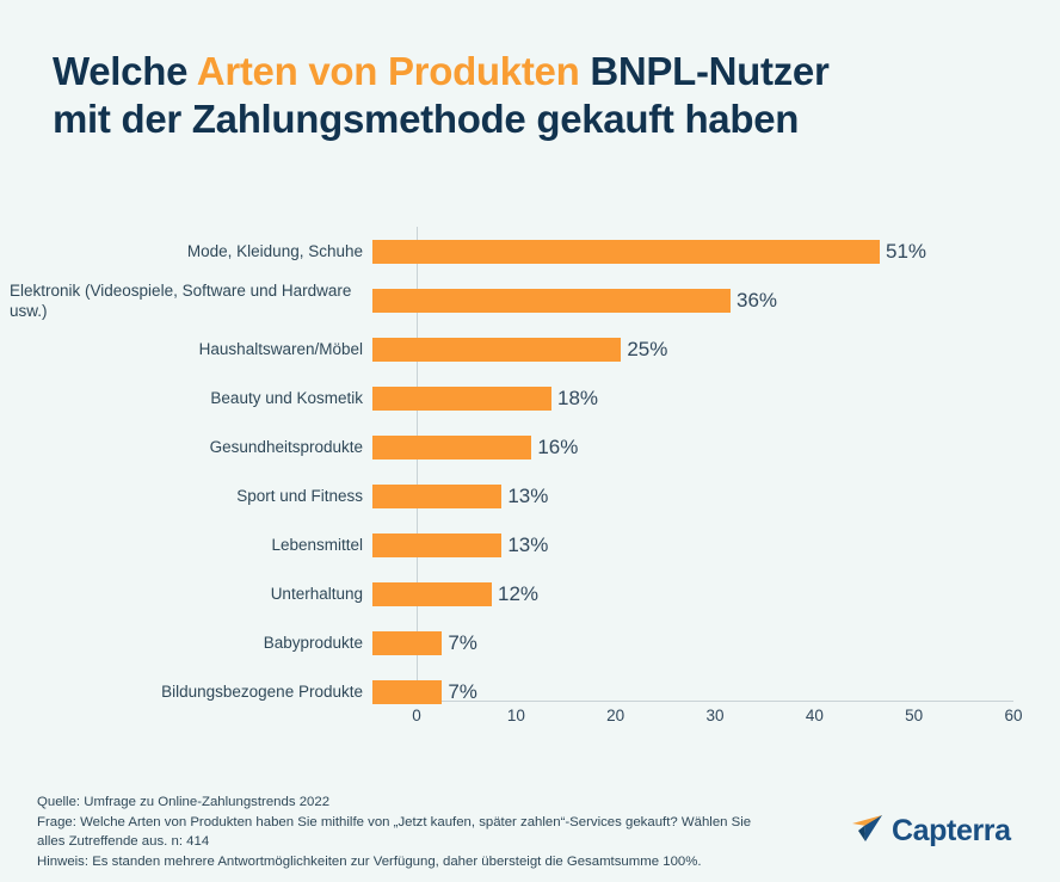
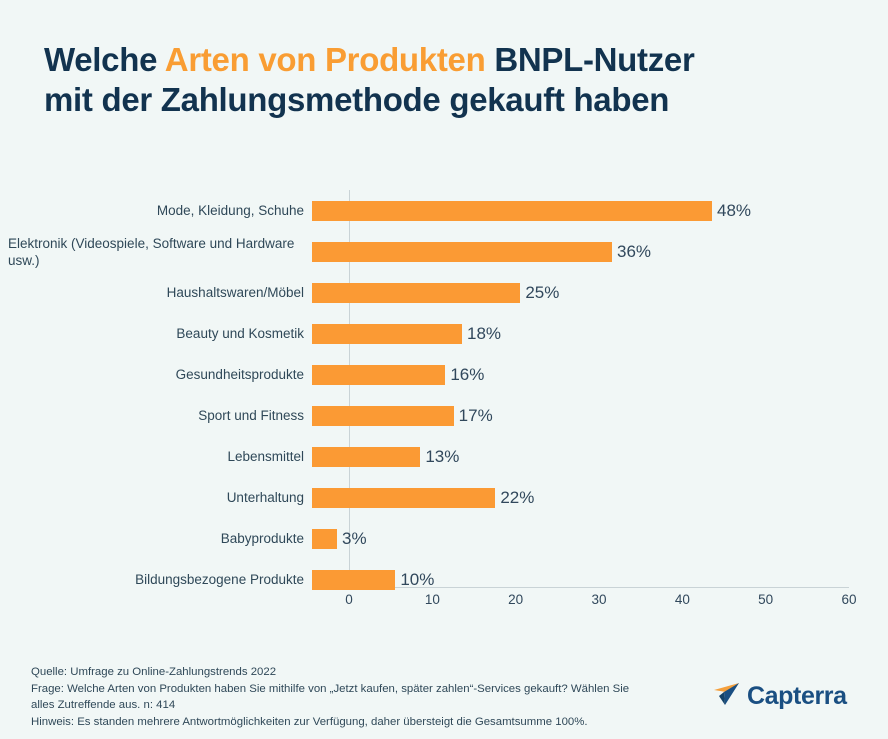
Mode, Kleidung, Schuhe: 51% -> 48%
Sport und Fitness: 13% -> 17%
Unterhaltung: 12% -> 22%
Babyprodukte: 7% -> 3%
Bildungsbezogene Produkte: 7% -> 10%
